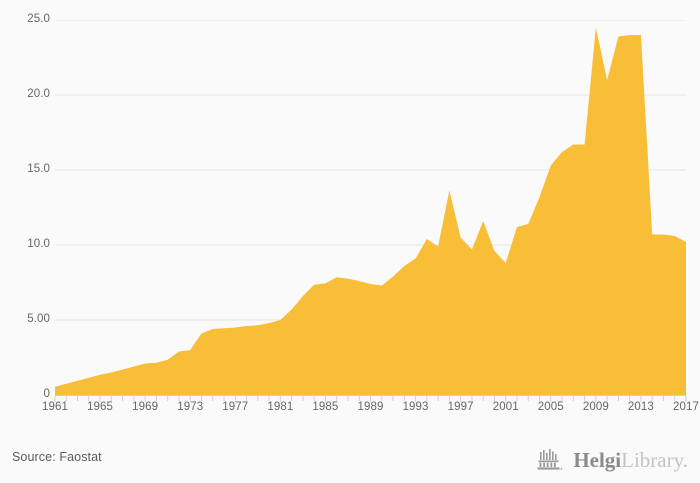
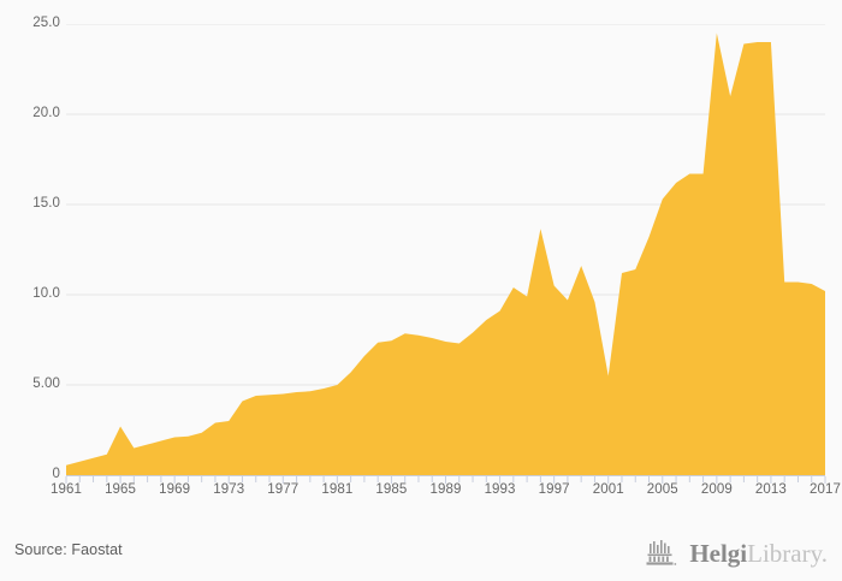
1965: 1.4 -> 2.7
2001: 8.8 -> 5.5
